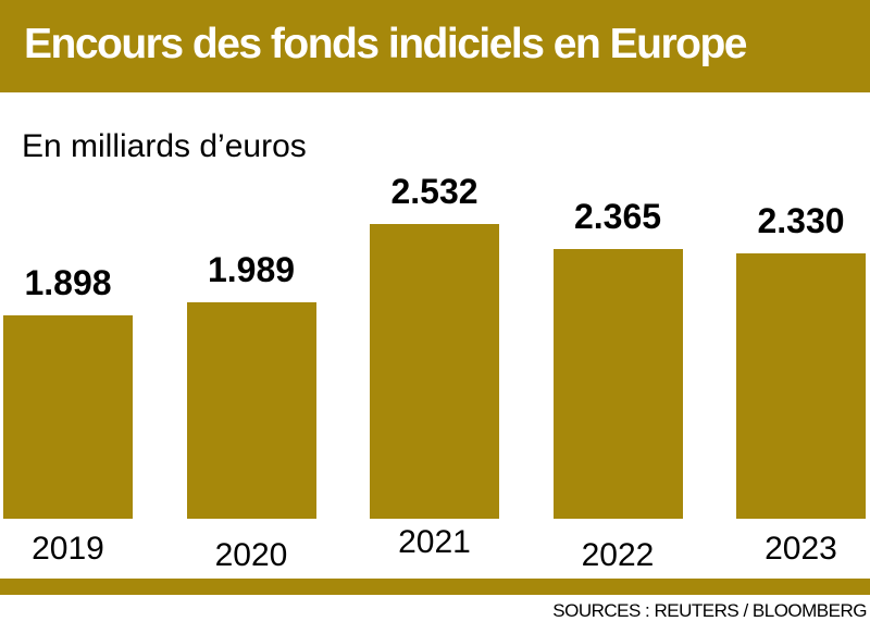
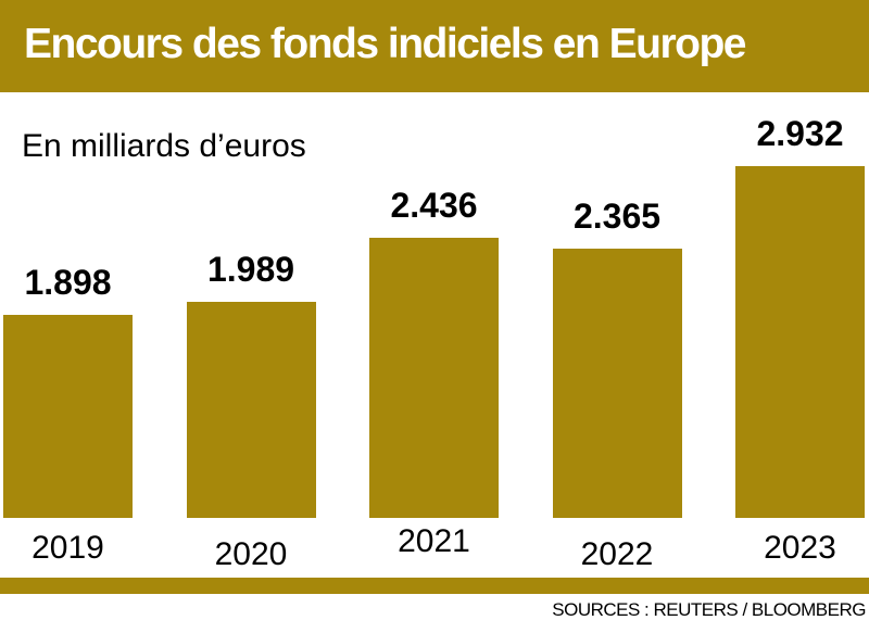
2021: 2.532 -> 2.436
2023: 2.330 -> 2.932
